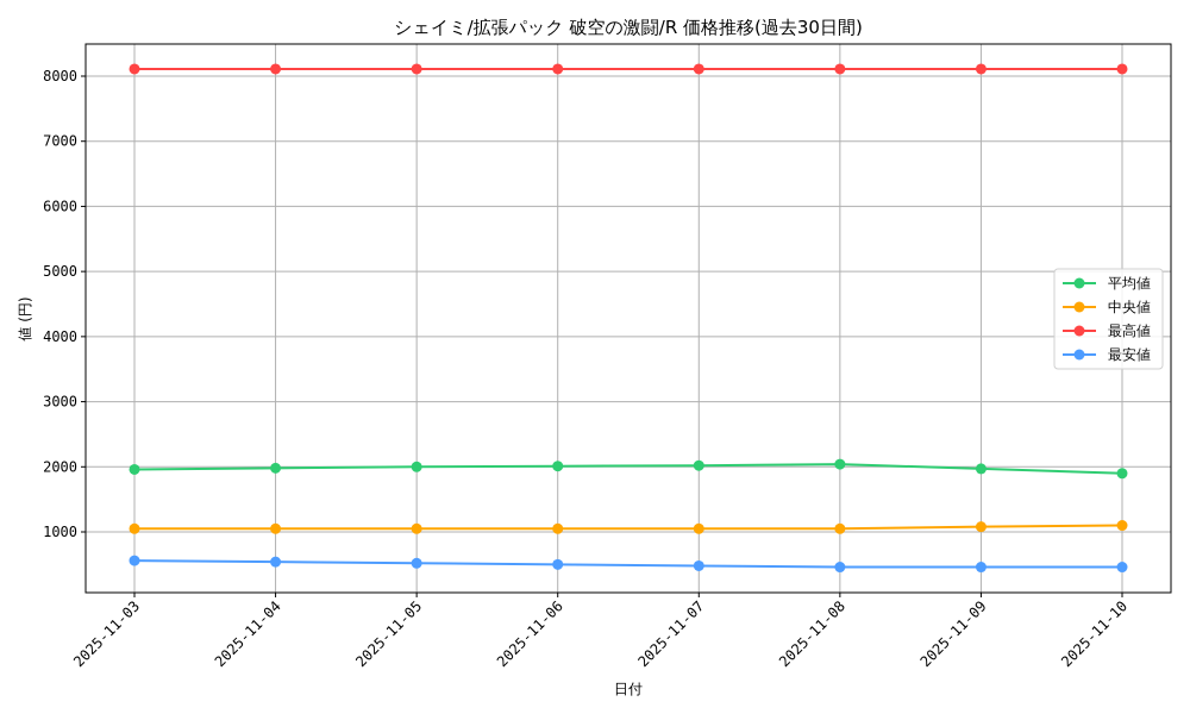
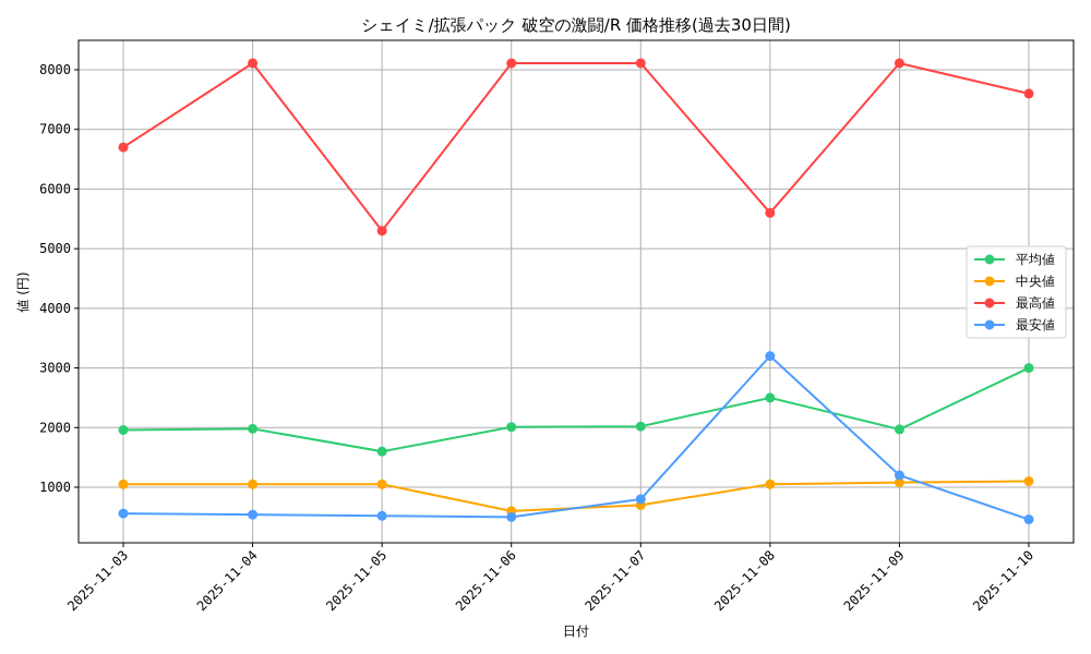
最高値/2025-11-03: 8100 -> 6700
平均値/2025-11-05: 2000 -> 1600
最高値/2025-11-05: 8100 -> 5300
中央値/2025-11-06: 1000 -> 600
中央値/2025-11-07: 1000 -> 700
最安値/2025-11-07: 500 -> 800
平均値/2025-11-08: 2000 -> 2500
最高値/2025-11-08: 8100 -> 5600
最安値/2025-11-08: 500 -> 3200
最安値/2025-11-09: 500 -> 1200
平均値/2025-11-10: 1900 -> 3000
最高値/2025-11-10: 8100 -> 7600
